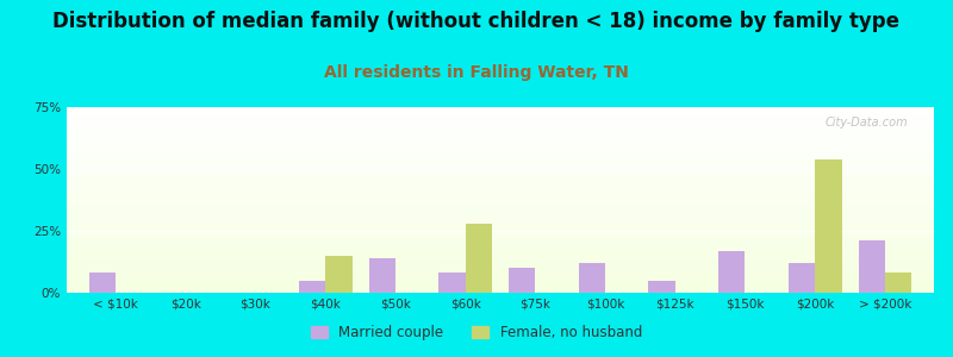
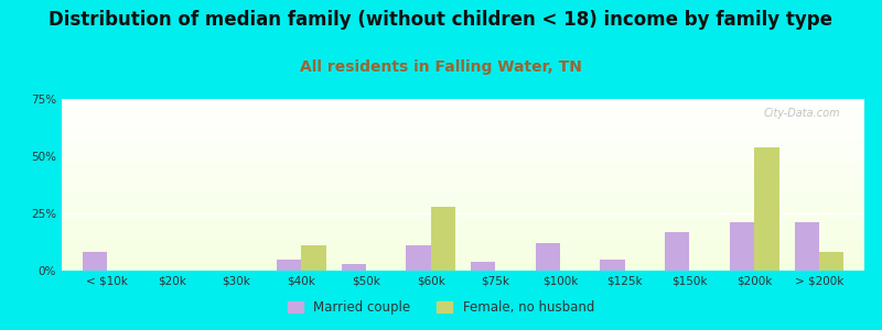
Female, no husband/$40k: 15% -> 11%
Married couple/$50k: 14% -> 3%
Married couple/$60k: 8% -> 11%
Married couple/$75k: 10% -> 4%
Married couple/$200k: 12% -> 21%
